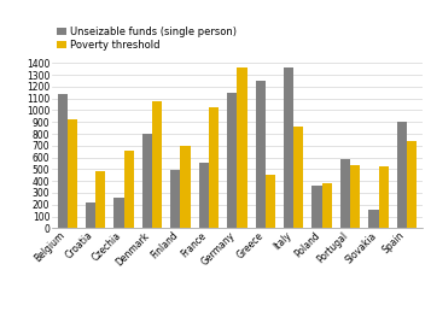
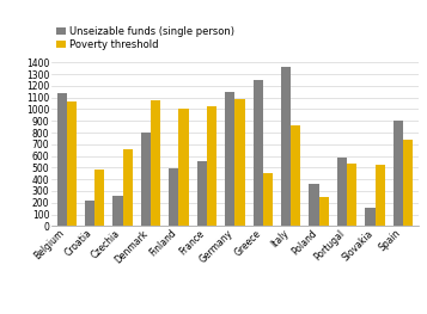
Poverty threshold/Belgium: 920 -> 1060
Poverty threshold/Finland: 700 -> 1000
Poverty threshold/Germany: 1360 -> 1090
Poverty threshold/Poland: 380 -> 250
